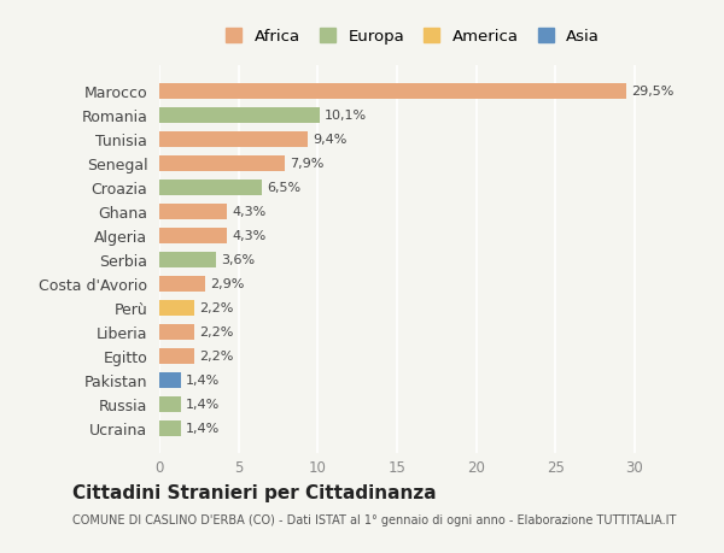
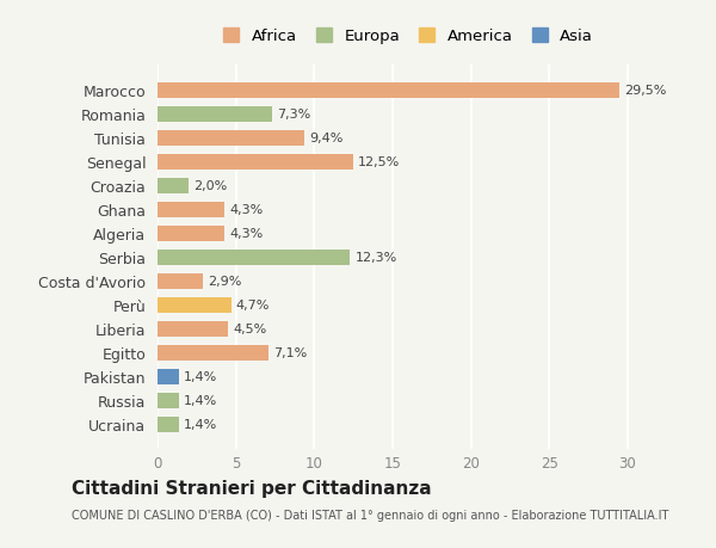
Romania: 10,1% -> 7,3%
Senegal: 7,9% -> 12,5%
Croazia: 6,5% -> 2,0%
Serbia: 3,6% -> 12,3%
Perù: 2,2% -> 4,7%
Liberia: 2,2% -> 4,5%
Egitto: 2,2% -> 7,1%
